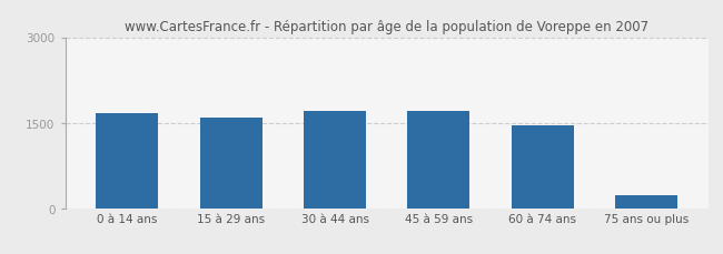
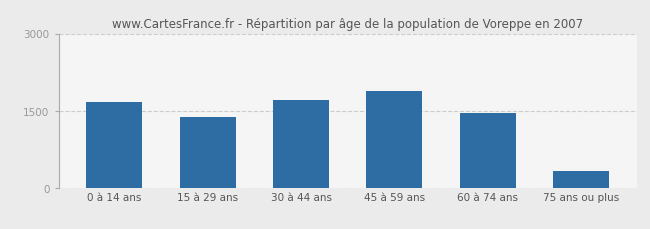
15 à 29 ans: 1580 -> 1380
45 à 59 ans: 1700 -> 1880
75 ans ou plus: 220 -> 320
